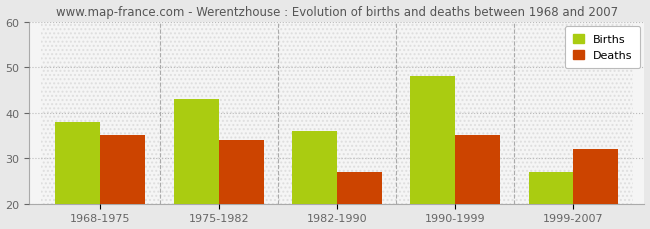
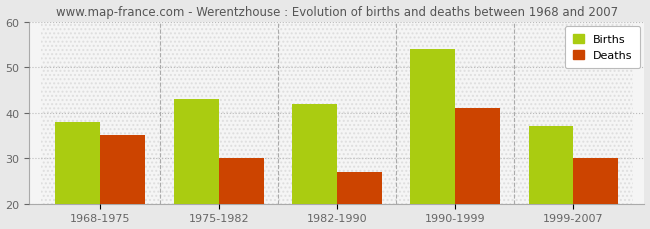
Deaths/1975-1982: 34 -> 30
Births/1982-1990: 36 -> 42
Births/1990-1999: 48 -> 54
Deaths/1990-1999: 35 -> 41
Births/1999-2007: 27 -> 37
Deaths/1999-2007: 32 -> 30
